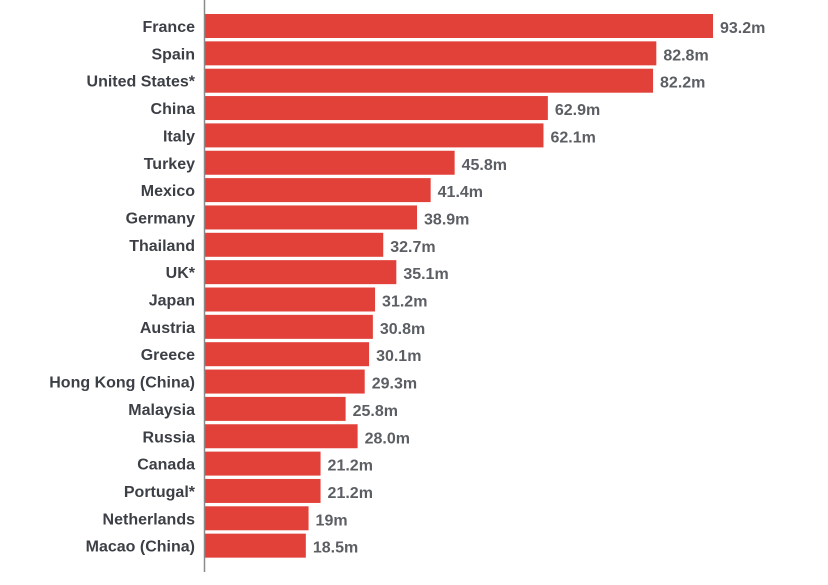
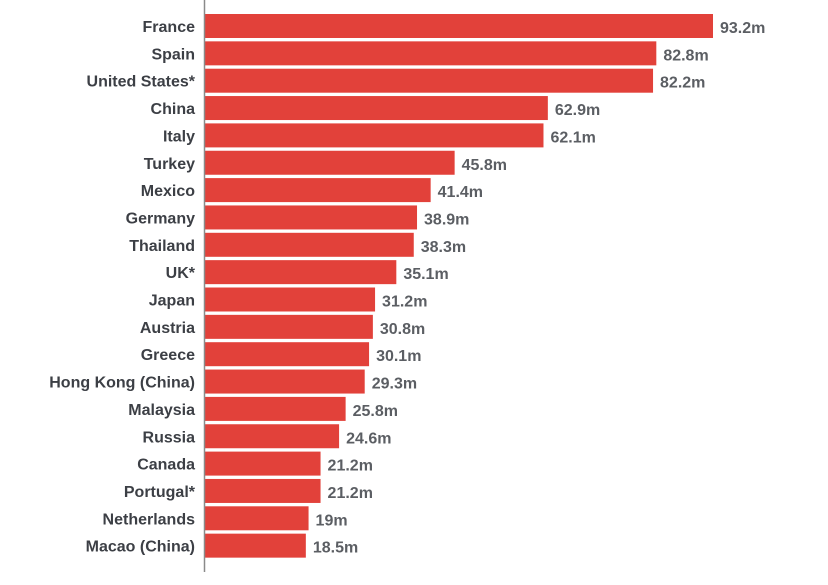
Thailand: 32.7m -> 38.3m
Russia: 28.0m -> 24.6m
